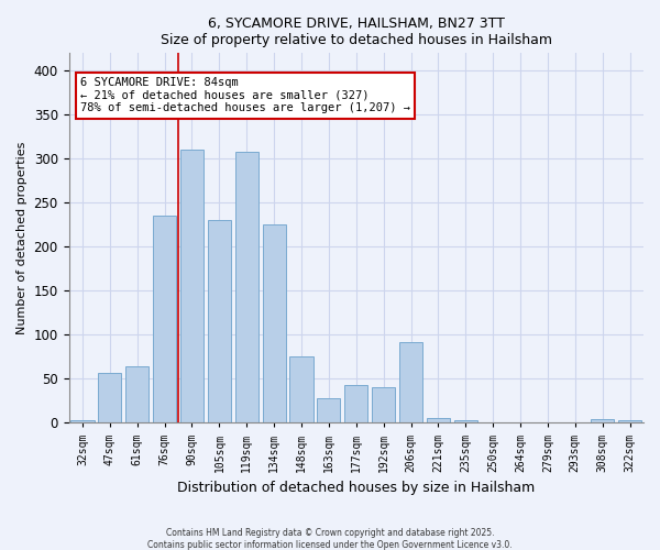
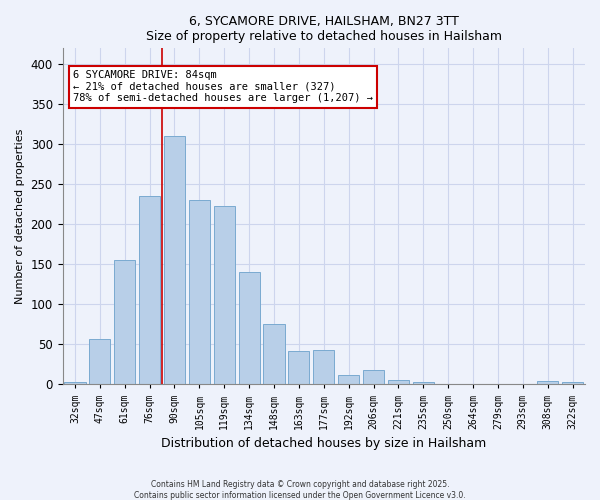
61sqm: 64 -> 155
119sqm: 308 -> 223
134sqm: 226 -> 140
163sqm: 28 -> 42
192sqm: 40 -> 12
206sqm: 92 -> 18
